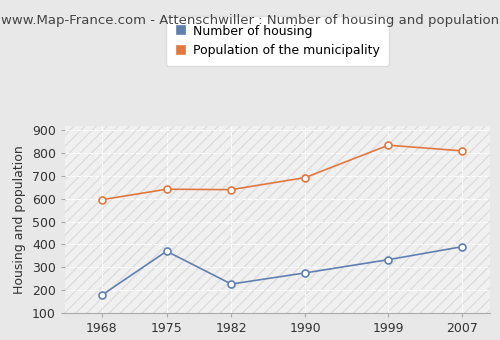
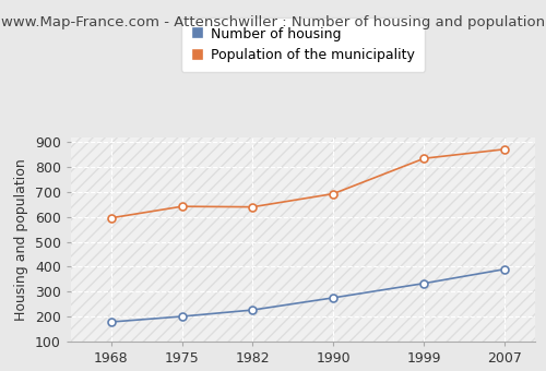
Number of housing/1975: 370 -> 200
Population of the municipality/2007: 810 -> 872
